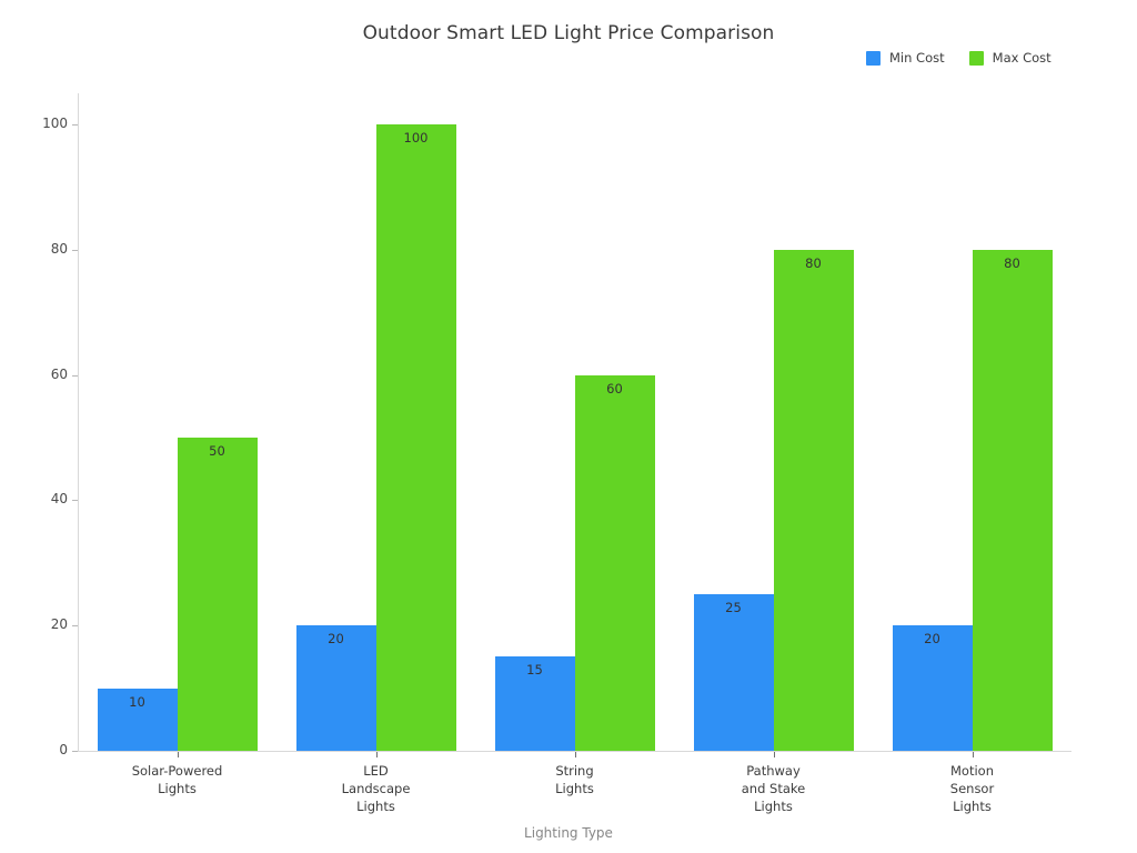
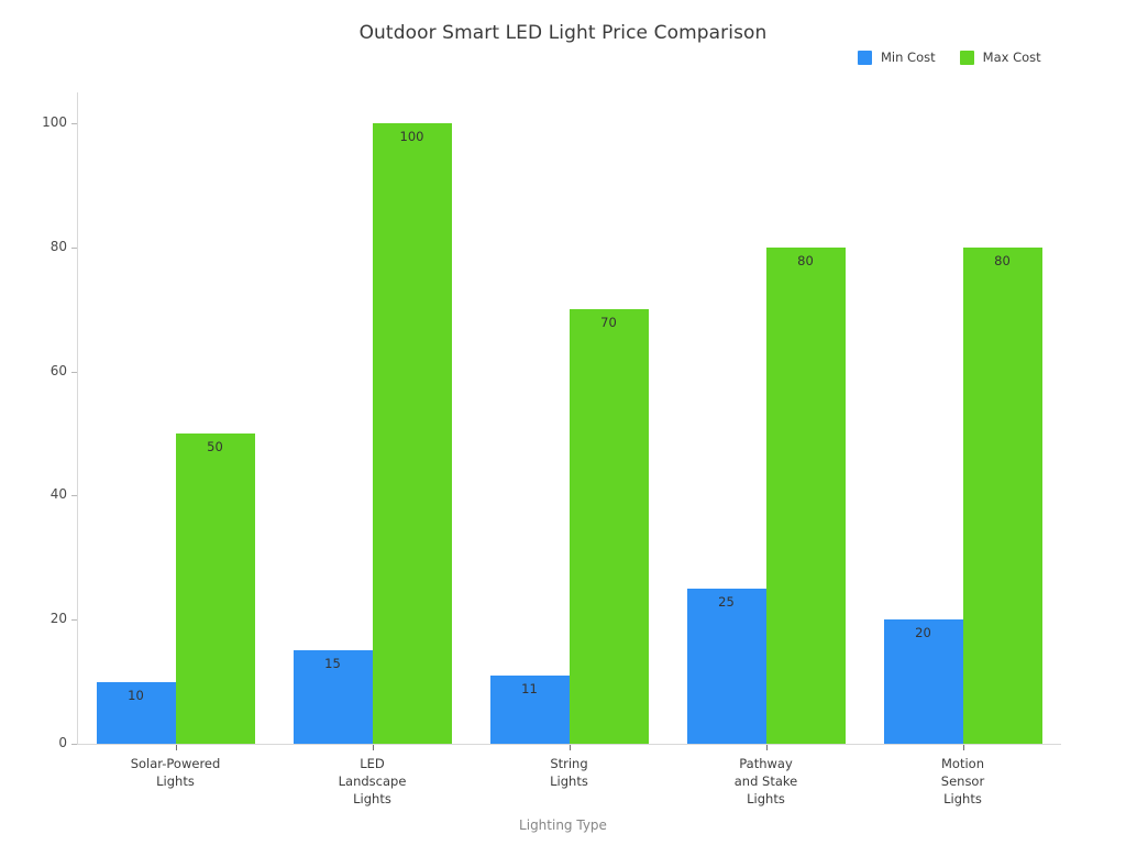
Min Cost/LED Landscape Lights: 20 -> 15
Min Cost/String Lights: 15 -> 11
Max Cost/String Lights: 60 -> 70
